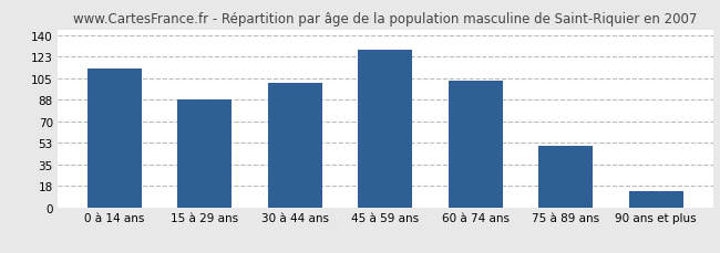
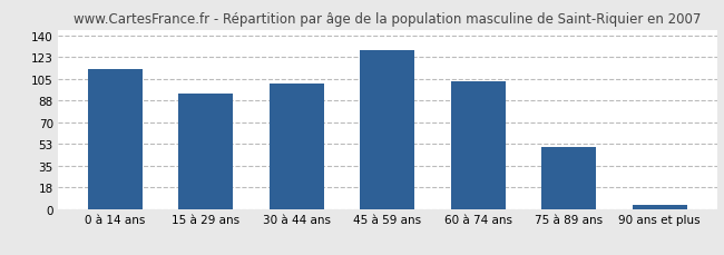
15 à 29 ans: 88 -> 93
90 ans et plus: 13 -> 3
